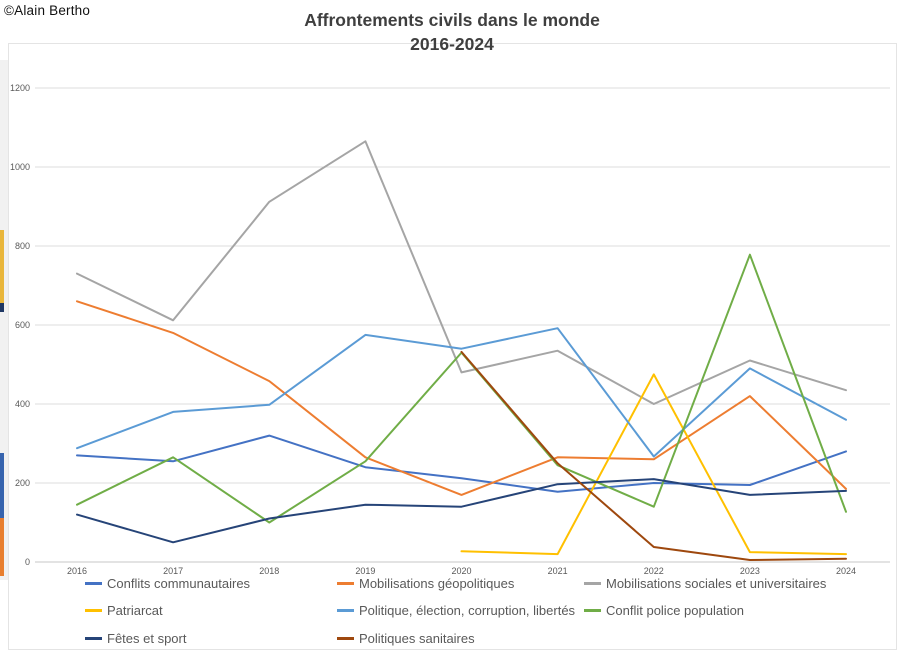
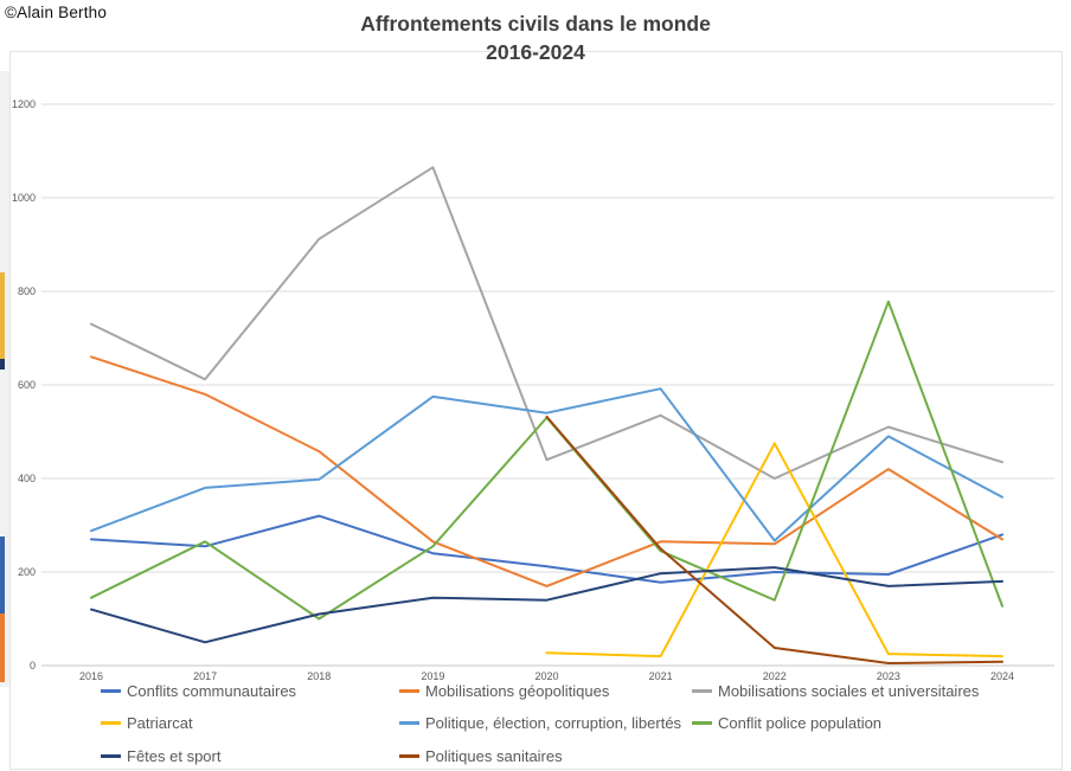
Mobilisations sociales et universitaires/2020: 480 -> 440
Mobilisations géopolitiques/2024: 180 -> 270
